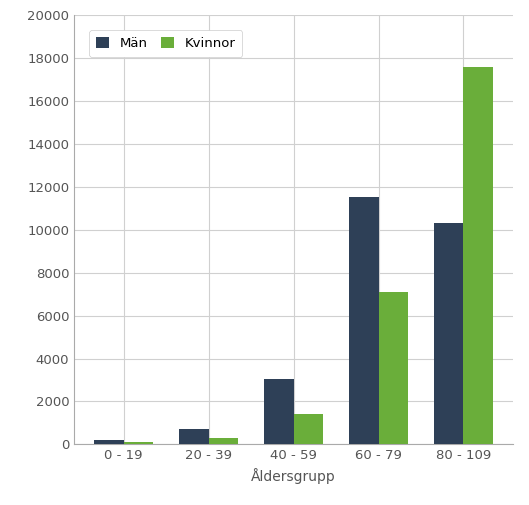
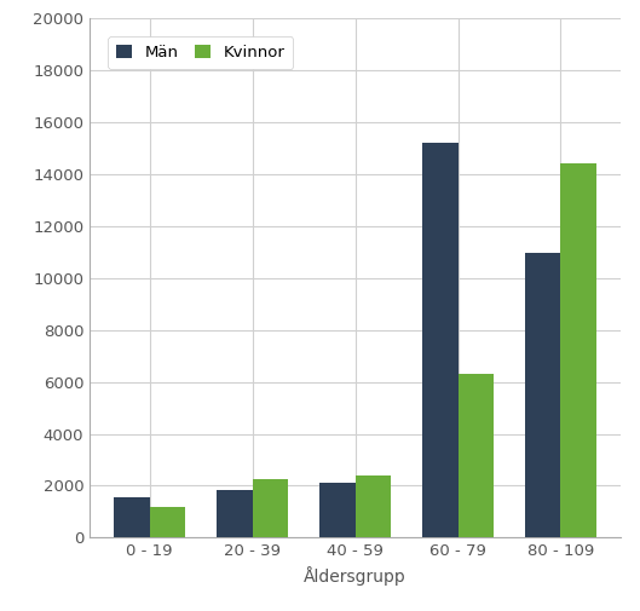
Män/0 - 19: 200 -> 1550
Kvinnor/0 - 19: 130 -> 1200
Män/20 - 39: 700 -> 1850
Kvinnor/20 - 39: 300 -> 2250
Män/40 - 59: 3050 -> 2100
Kvinnor/40 - 59: 1400 -> 2400
Män/60 - 79: 11550 -> 15200
Kvinnor/60 - 79: 7100 -> 6300
Män/80 - 109: 10300 -> 10950
Kvinnor/80 - 109: 17600 -> 14400
